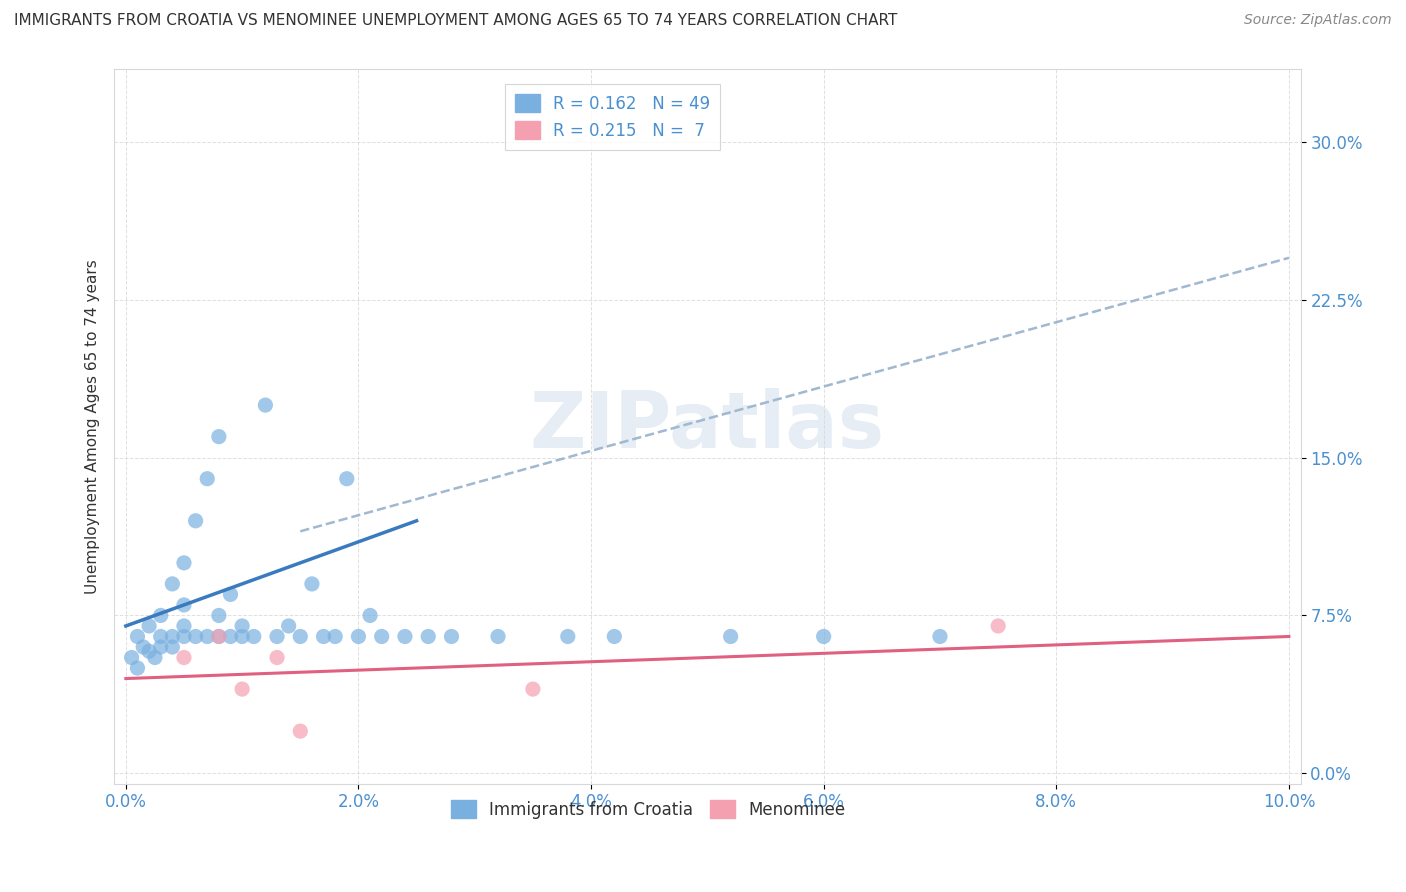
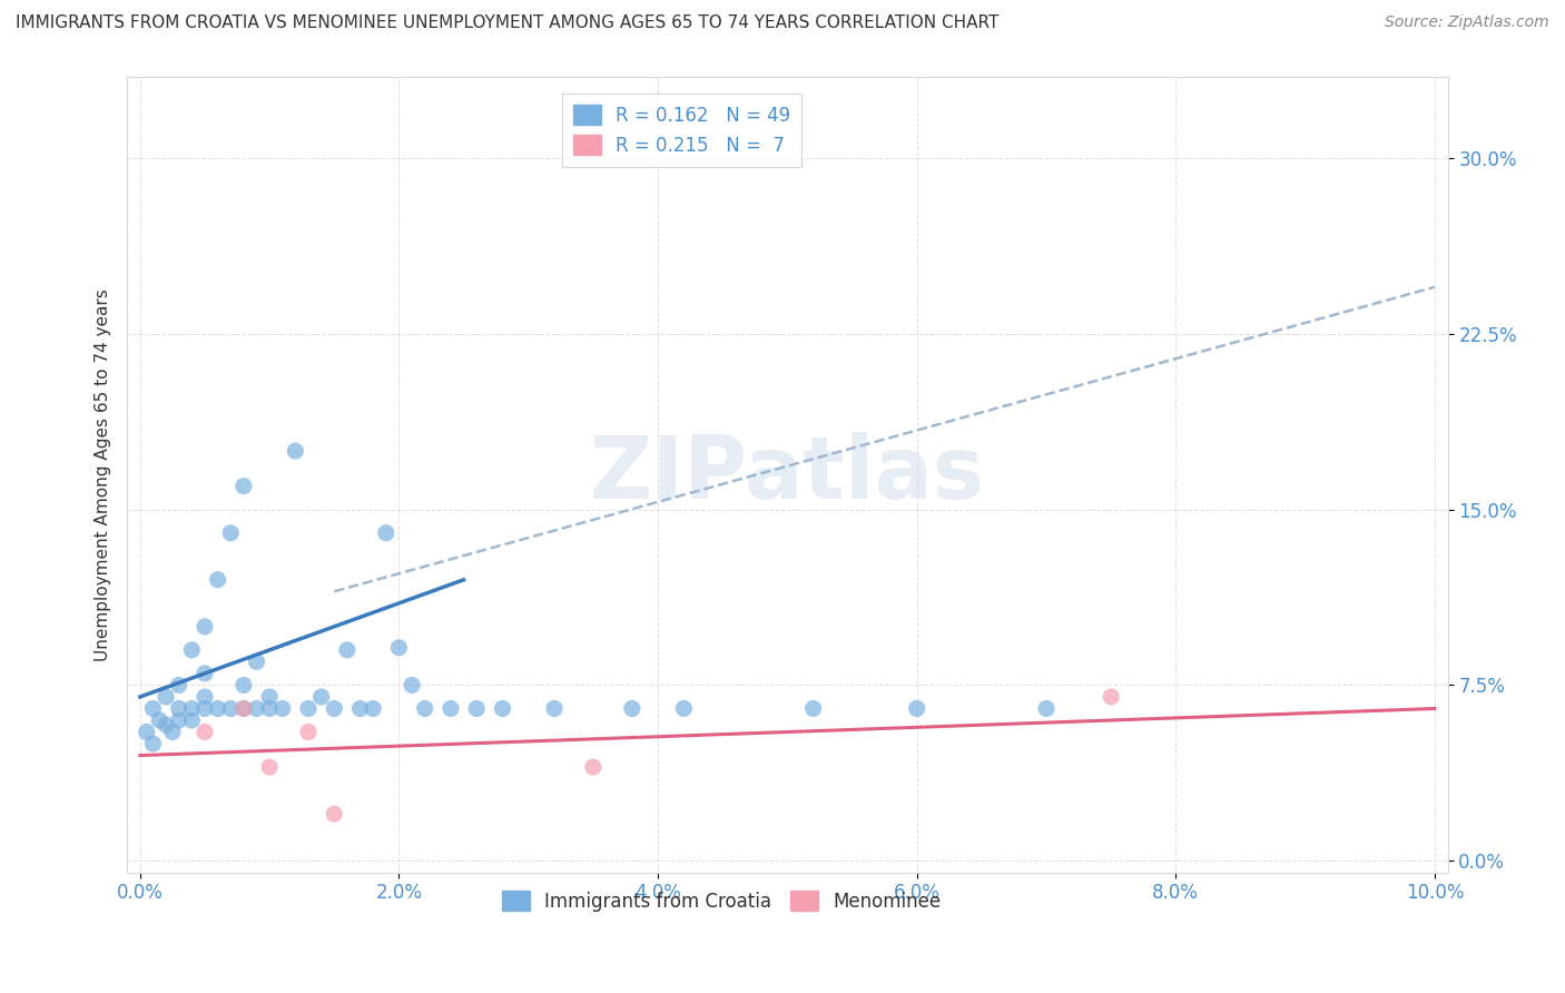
Immigrants from Croatia/2.0%: 6.5% -> 9.1%
